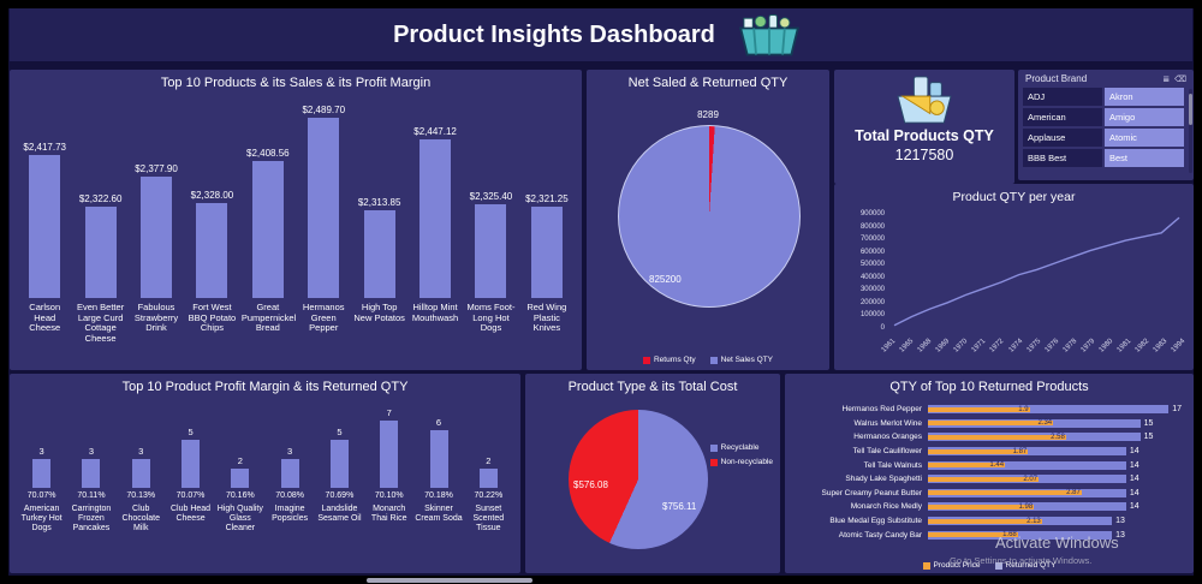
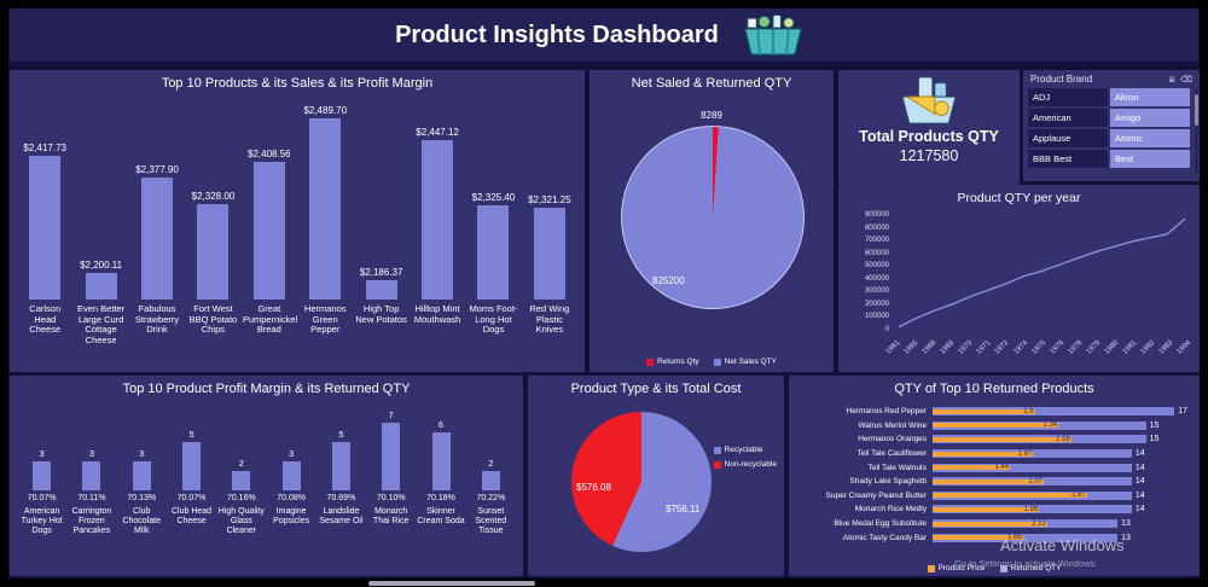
Top 10 Products & its Sales & its Profit Margin/Even Better Large Curd Cottage Cheese: $2,322.60 -> $2,200.11
Top 10 Products & its Sales & its Profit Margin/High Top New Potatos: $2,313.85 -> $2,186.37
